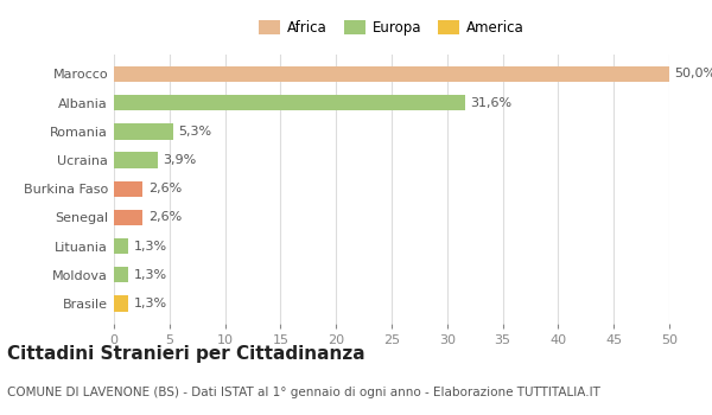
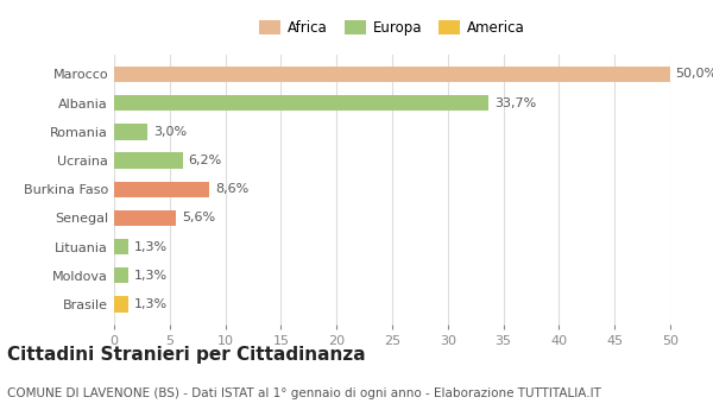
Albania: 31,6% -> 33,7%
Romania: 5,3% -> 3,0%
Ucraina: 3,9% -> 6,2%
Burkina Faso: 2,6% -> 8,6%
Senegal: 2,6% -> 5,6%
